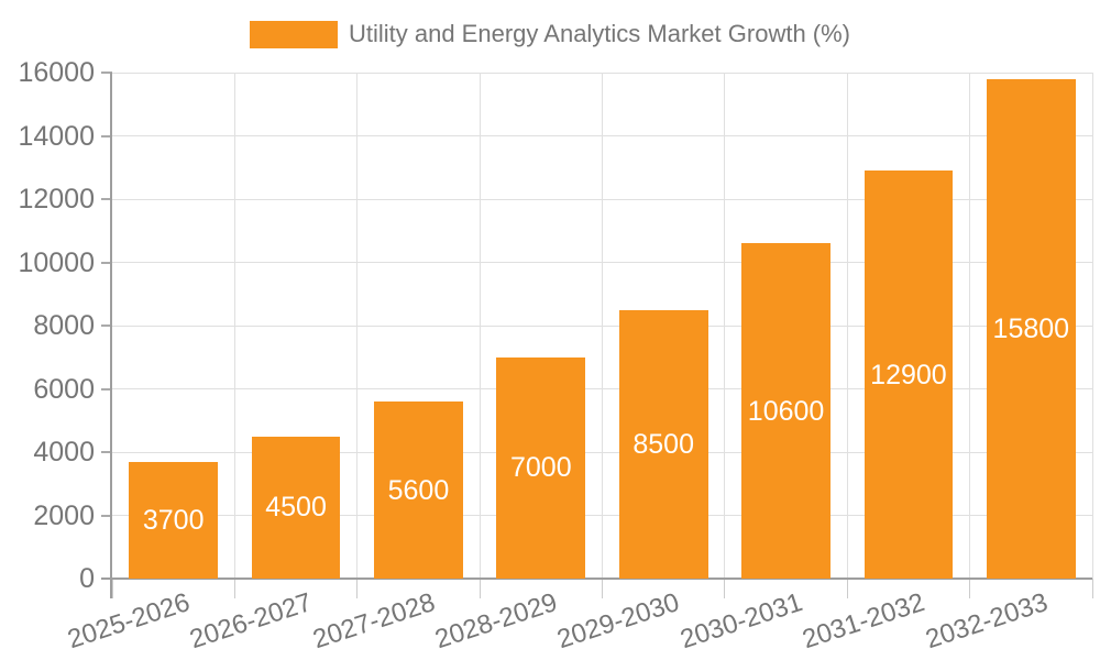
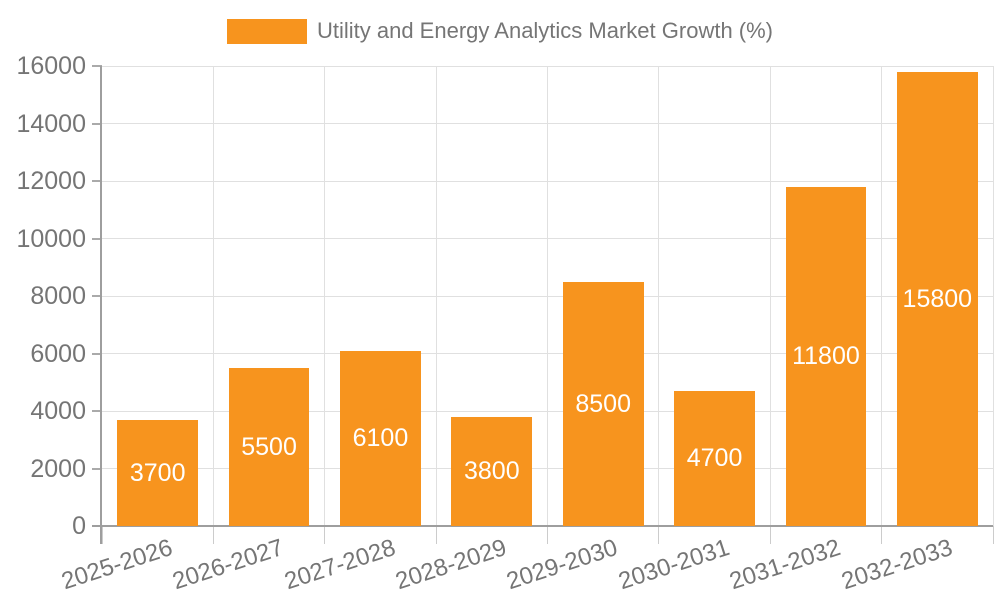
2026-2027: 4500 -> 5500
2027-2028: 5600 -> 6100
2028-2029: 7000 -> 3800
2030-2031: 10600 -> 4700
2031-2032: 12900 -> 11800
